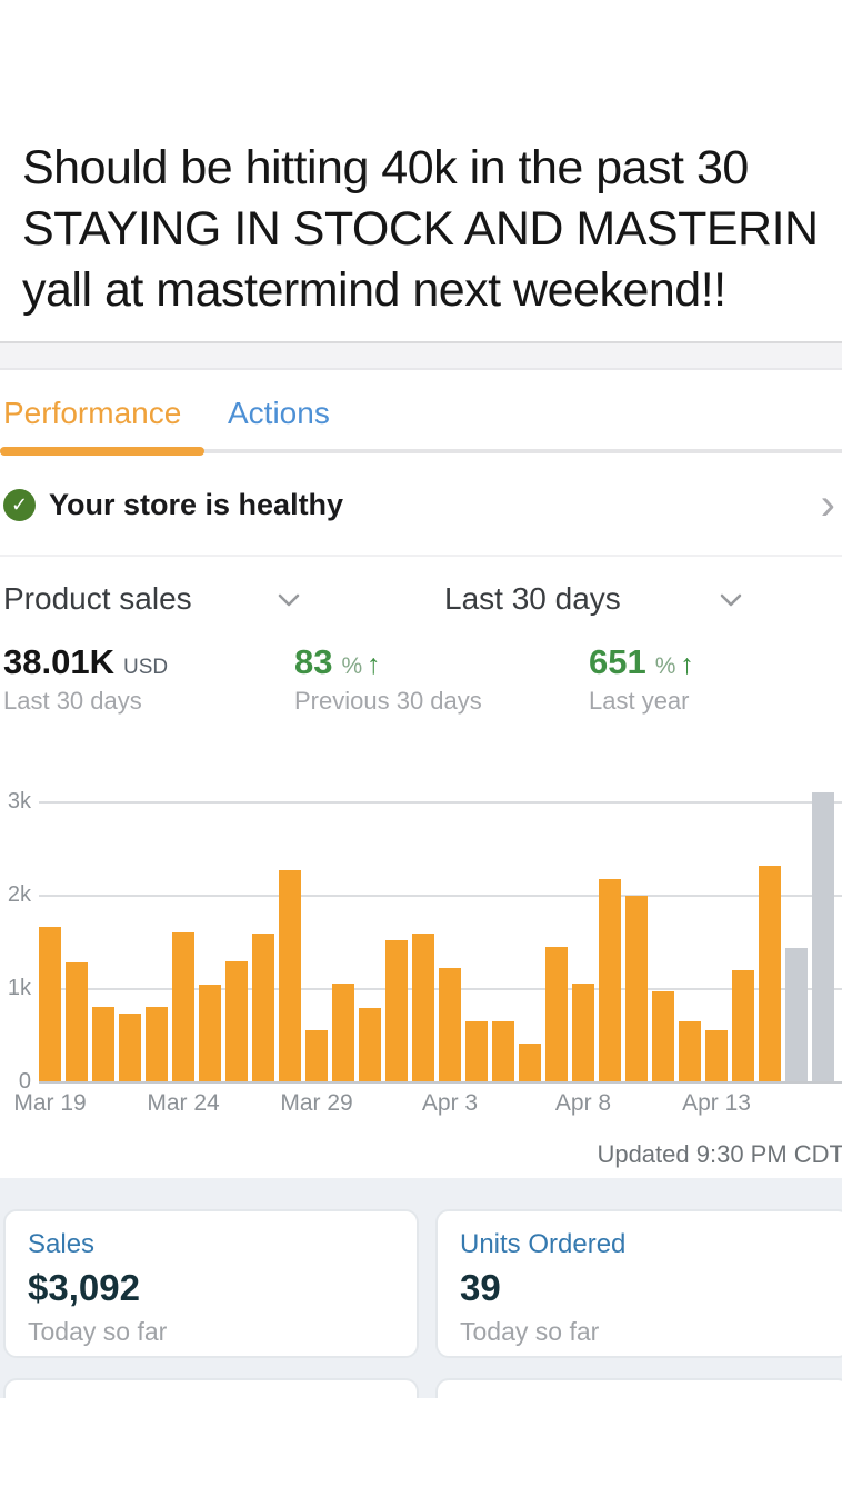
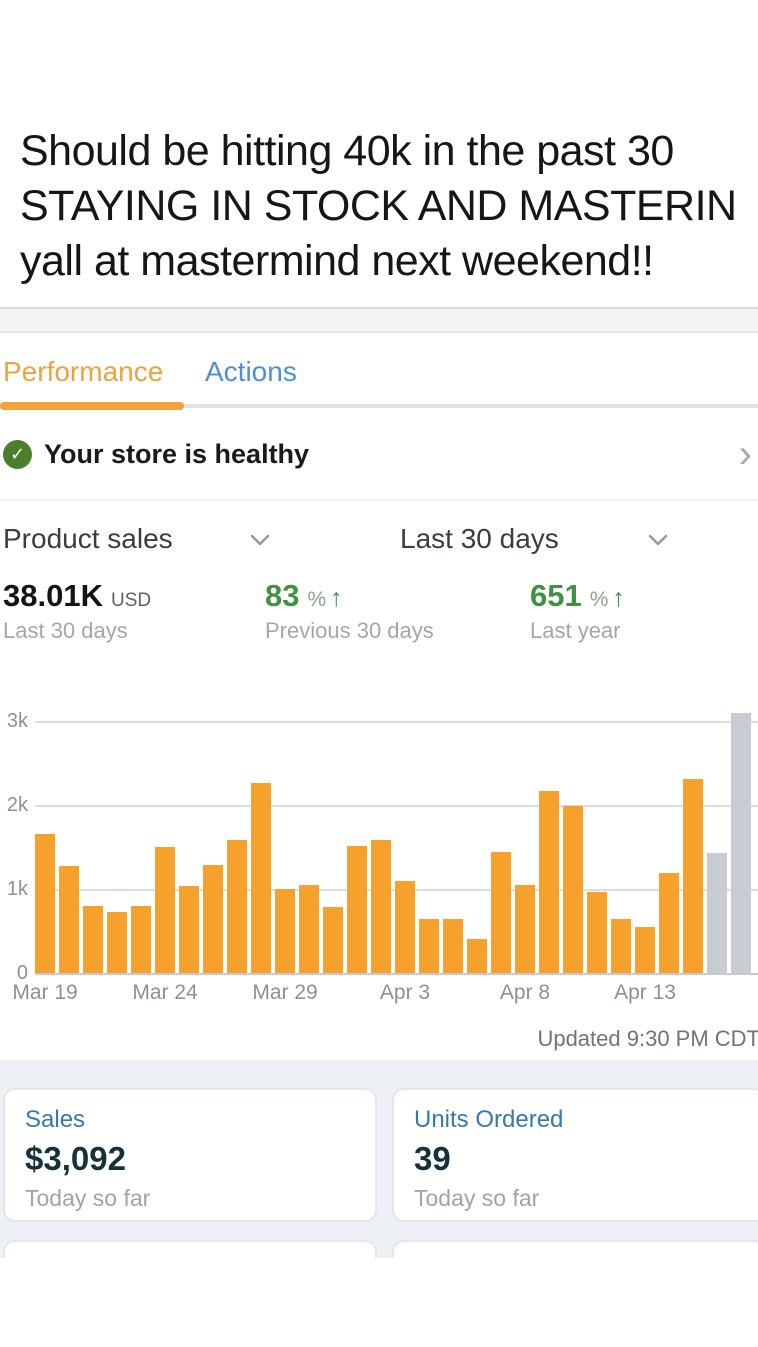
Mar 24: 1.6k -> 1.5k
Mar 29: 0.6k -> 1.0k
Apr 3: 1.2k -> 1.1k
